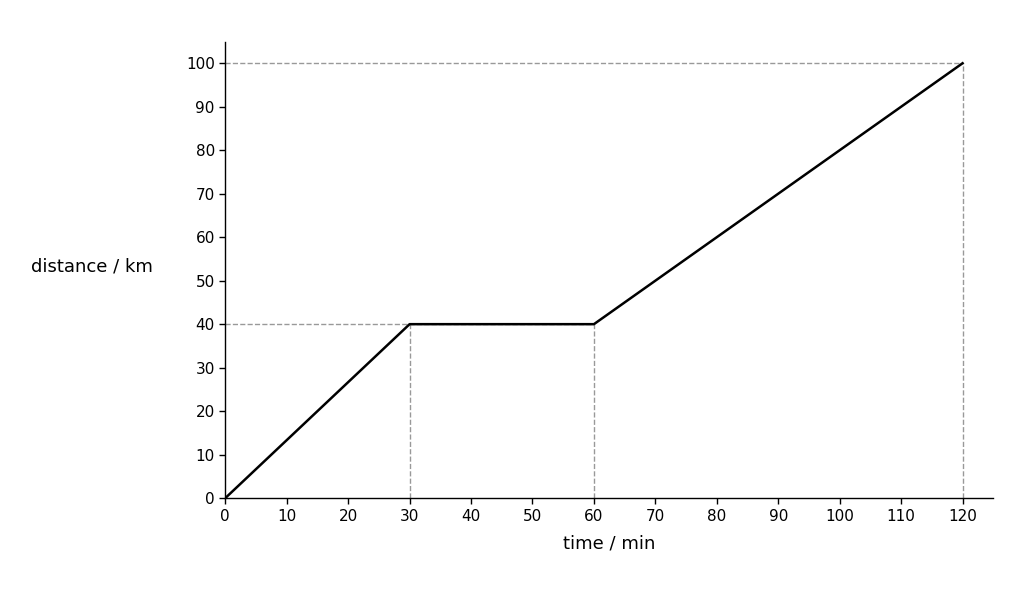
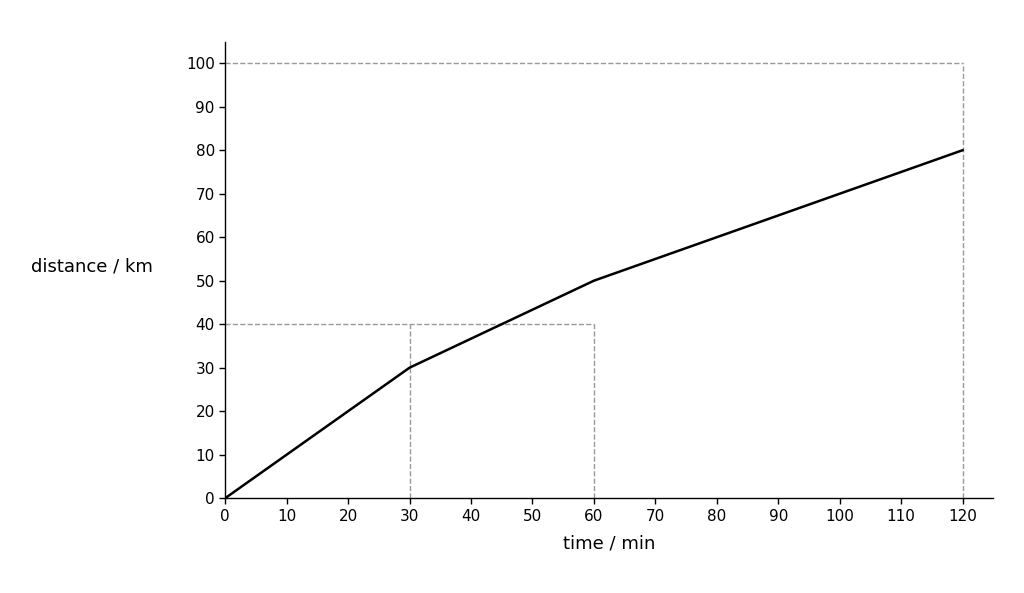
30: 40 -> 30
60: 40 -> 50
120: 100 -> 80
